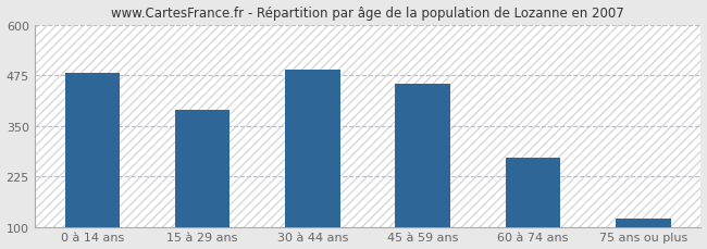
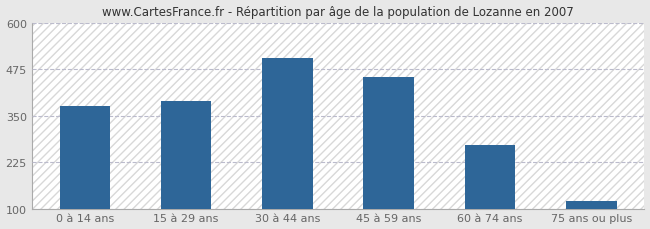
0 à 14 ans: 481 -> 375
30 à 44 ans: 490 -> 505
